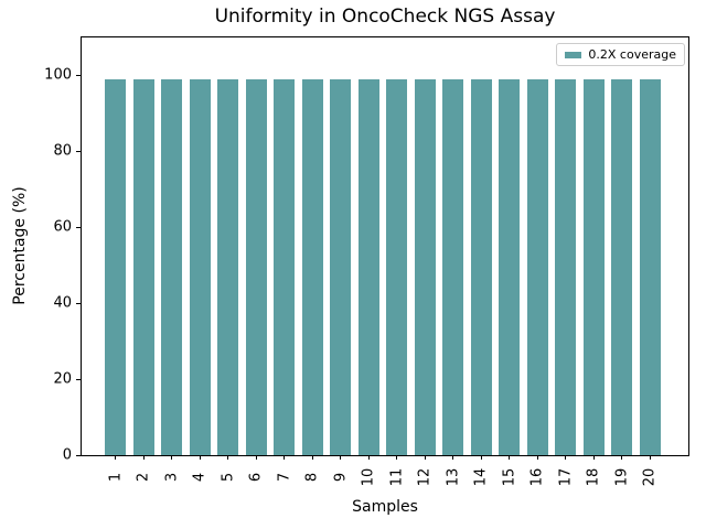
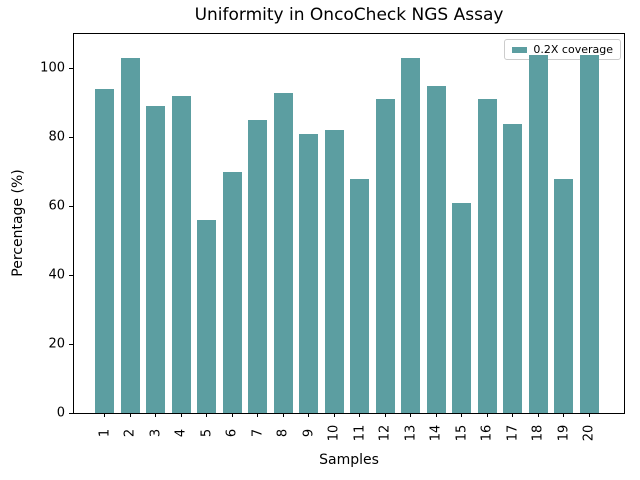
1: 99 -> 94
2: 99 -> 103
3: 99 -> 89
4: 99 -> 92
5: 99 -> 56
6: 99 -> 70
7: 99 -> 85
8: 99 -> 93
9: 99 -> 81
10: 99 -> 82
11: 99 -> 68
12: 99 -> 91
13: 99 -> 103
14: 99 -> 95
15: 99 -> 61
16: 99 -> 91
17: 99 -> 84
18: 99 -> 104
19: 99 -> 68
20: 99 -> 104
